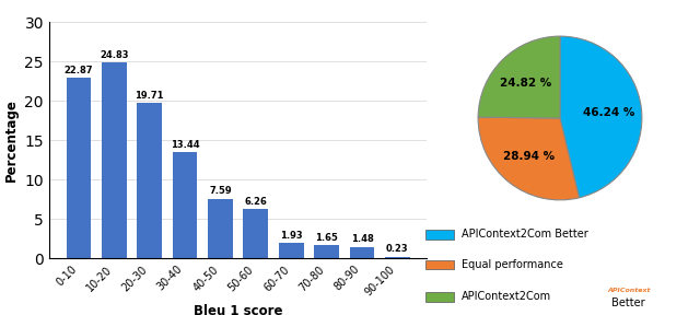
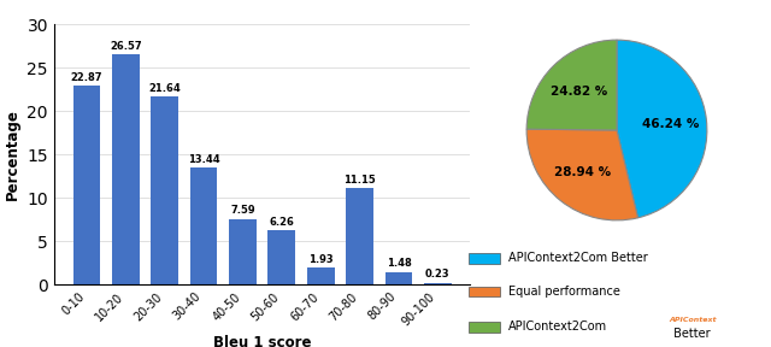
10-20: 24.83 -> 26.57
20-30: 19.71 -> 21.64
70-80: 1.65 -> 11.15
